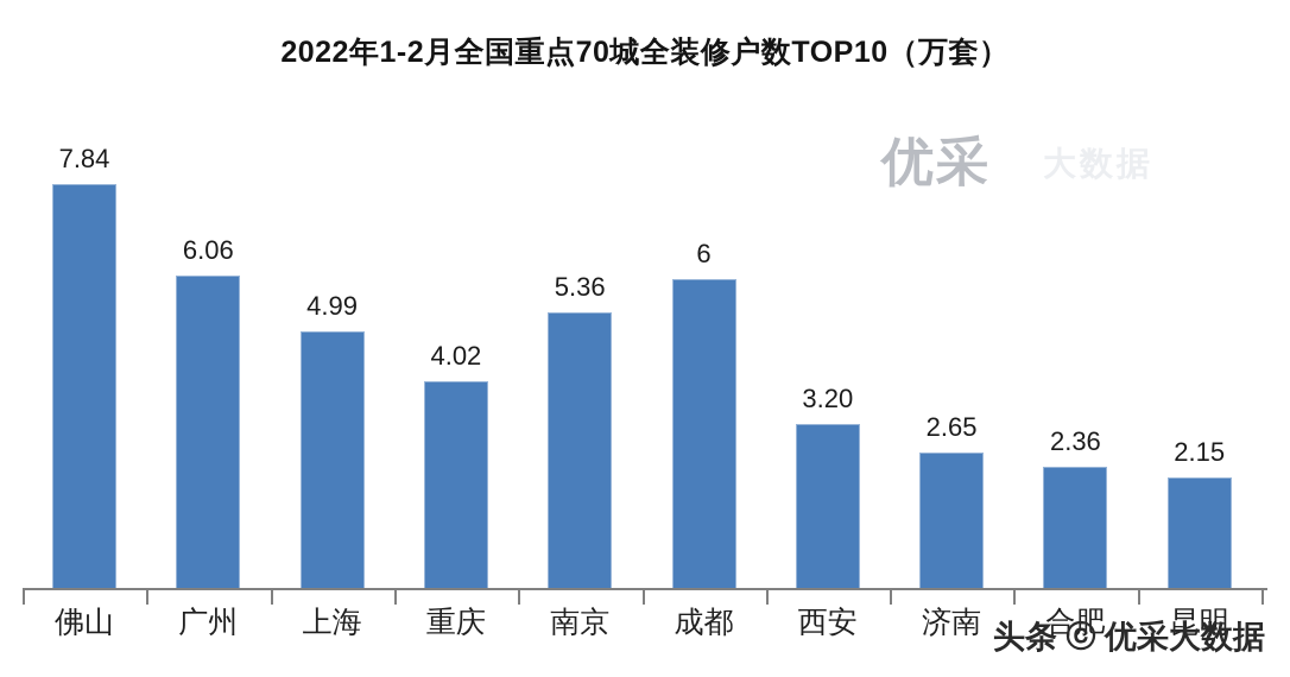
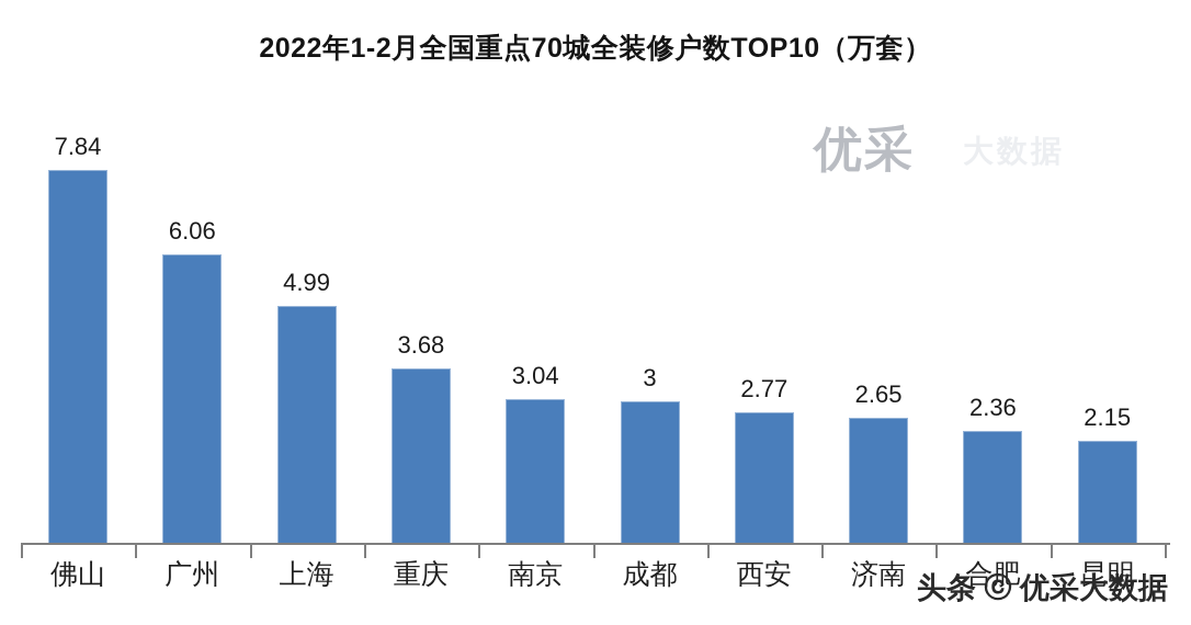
重庆: 4.02 -> 3.68
南京: 5.36 -> 3.04
成都: 6 -> 3
西安: 3.20 -> 2.77
